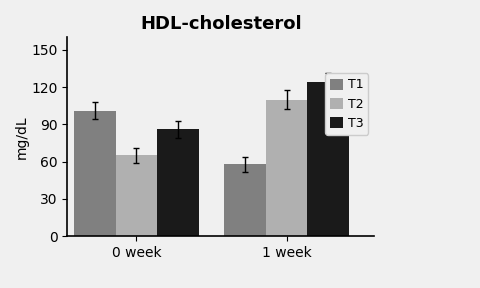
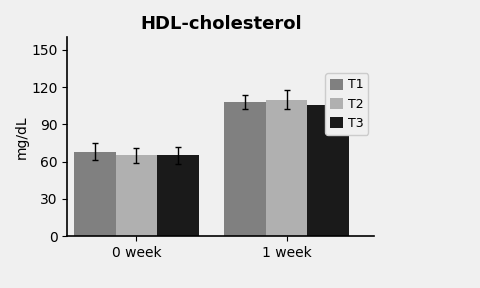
T1/0 week: 101 -> 68
T3/0 week: 86 -> 65
T1/1 week: 58 -> 108
T3/1 week: 124 -> 106
